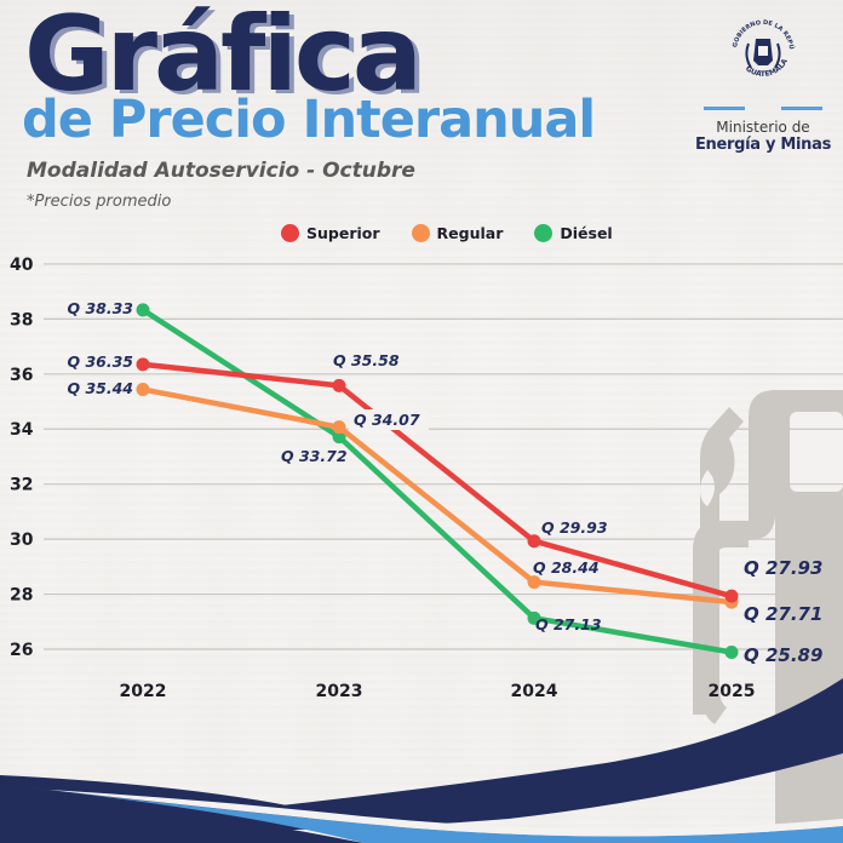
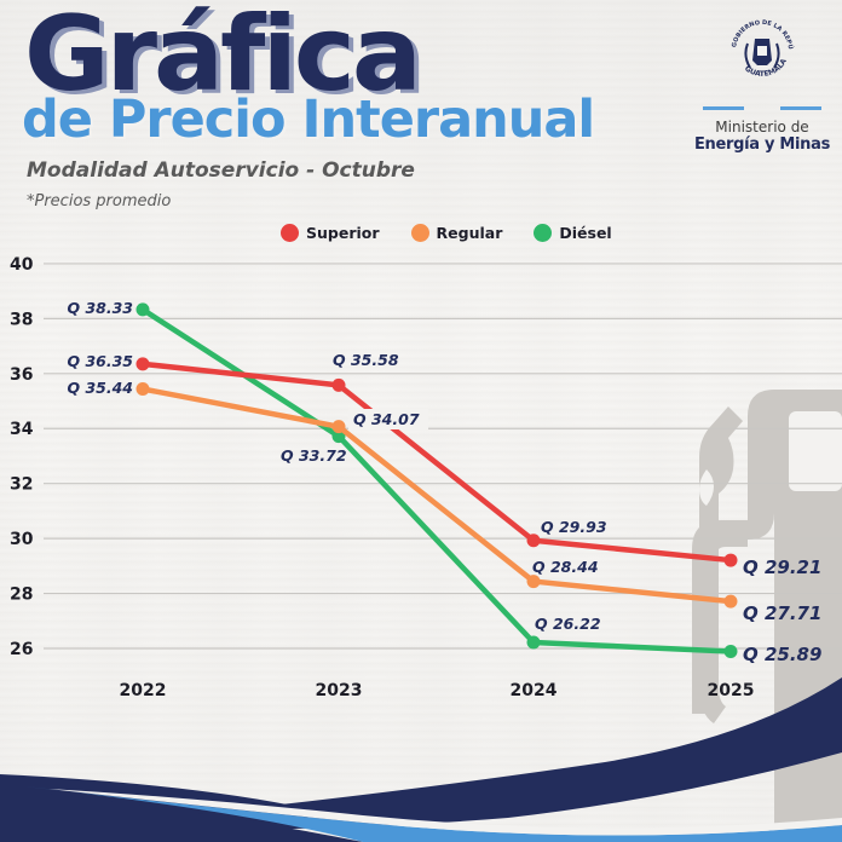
Diésel/2024: 27.13 -> 26.22
Superior/2025: 27.93 -> 29.21
